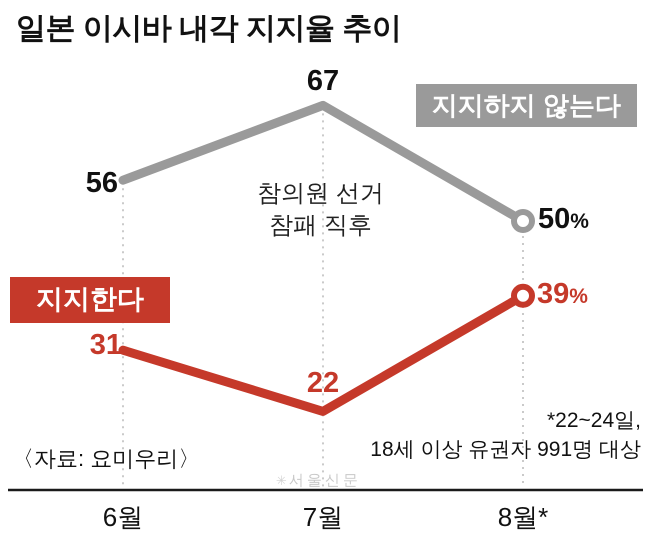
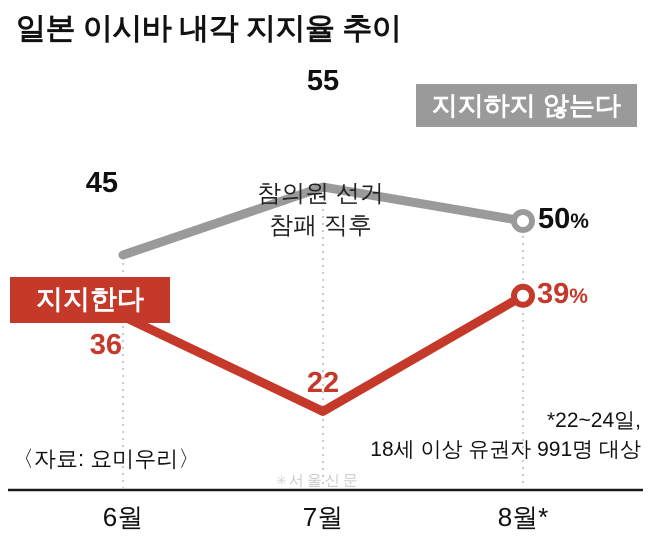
지지하지 않는다/6월: 56 -> 45
지지한다/6월: 31 -> 36
지지하지 않는다/7월: 67 -> 55
